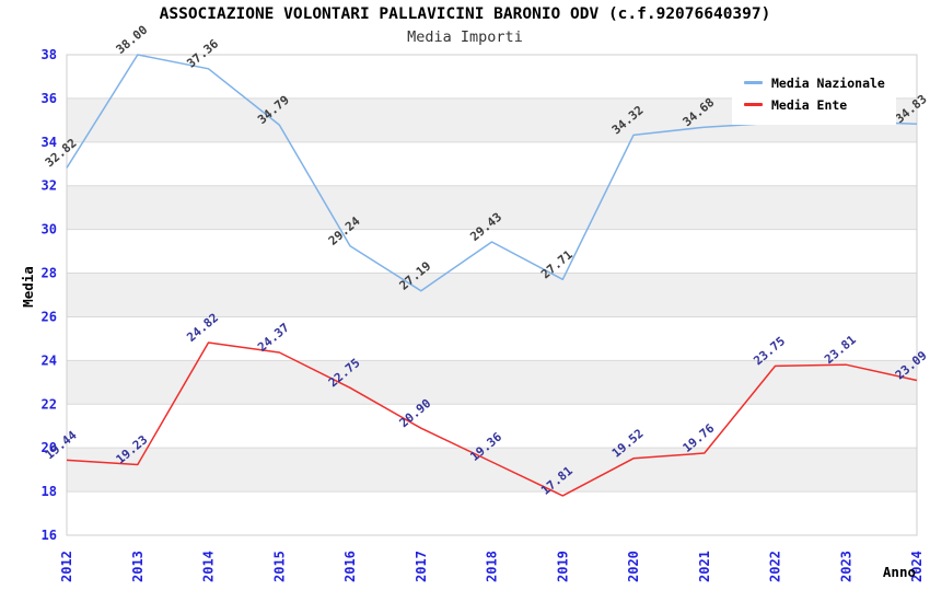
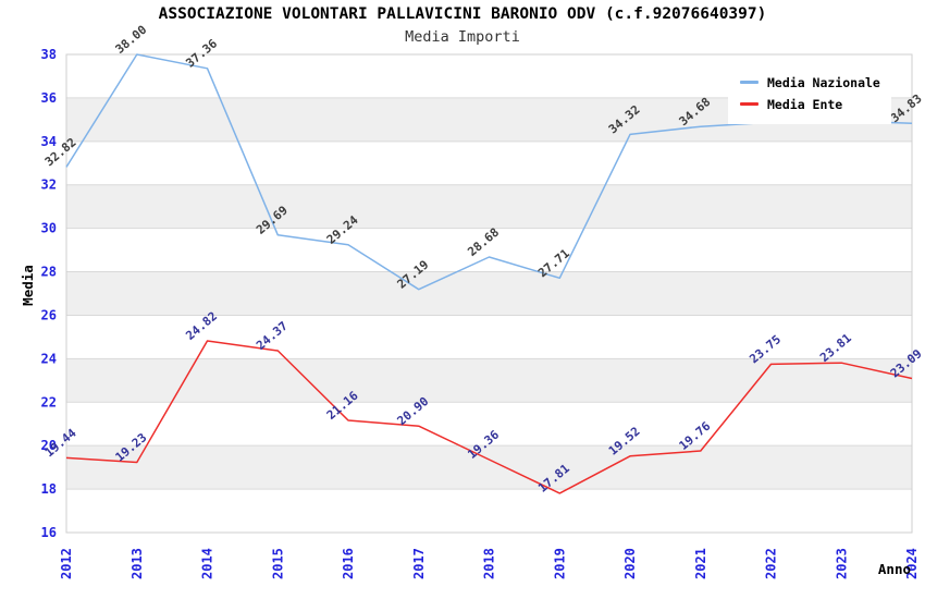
Media Nazionale/2015: 34.79 -> 29.69
Media Ente/2016: 22.75 -> 21.16
Media Nazionale/2018: 29.43 -> 28.68
